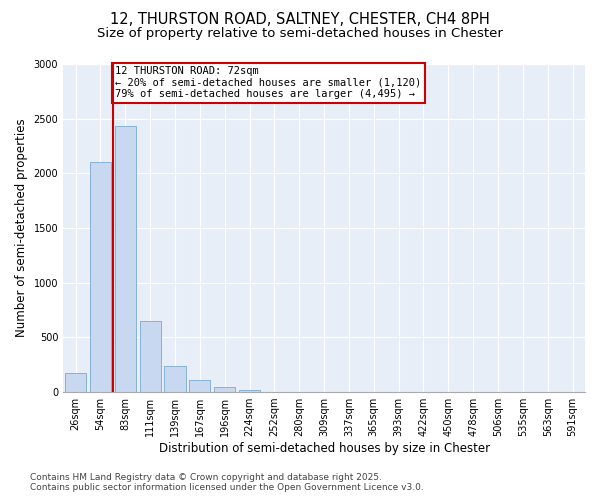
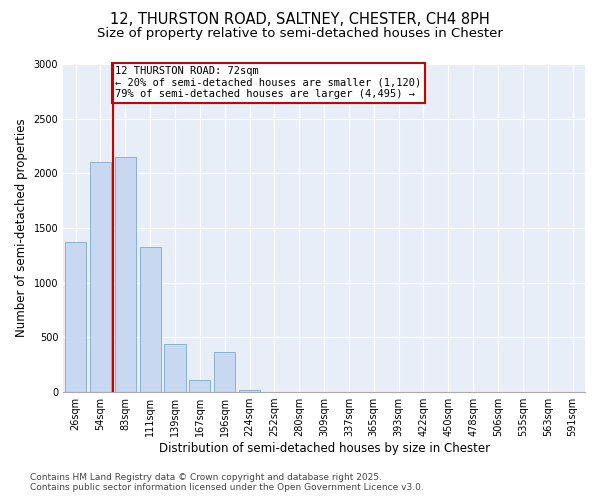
26sqm: 180 -> 1370
83sqm: 2430 -> 2150
111sqm: 650 -> 1330
139sqm: 240 -> 440
196sqm: 50 -> 370
